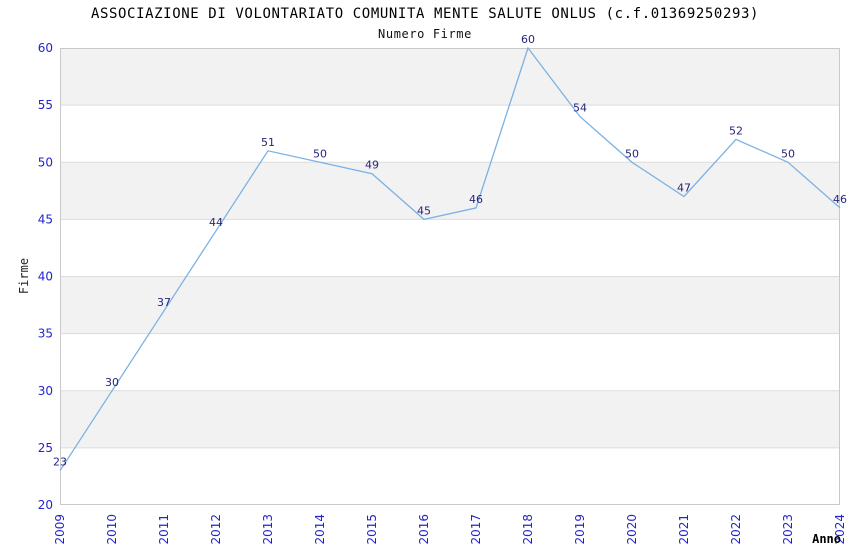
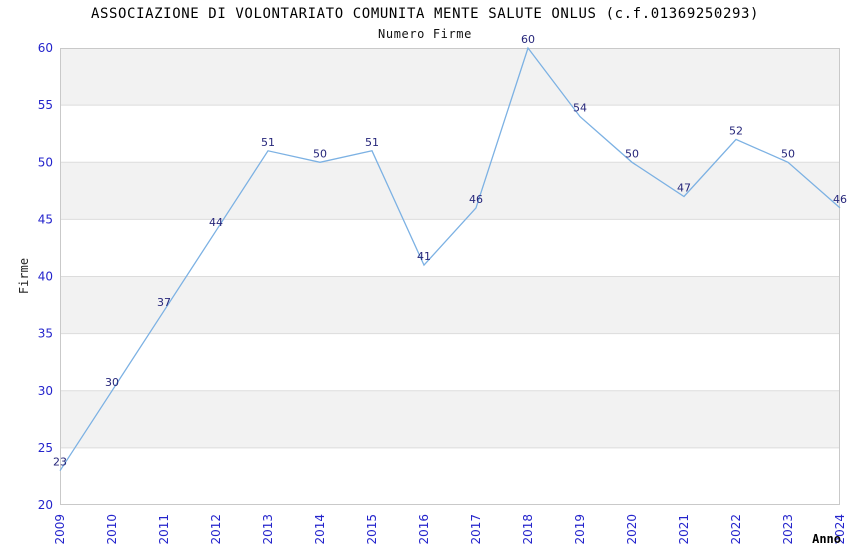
2015: 49 -> 51
2016: 45 -> 41
